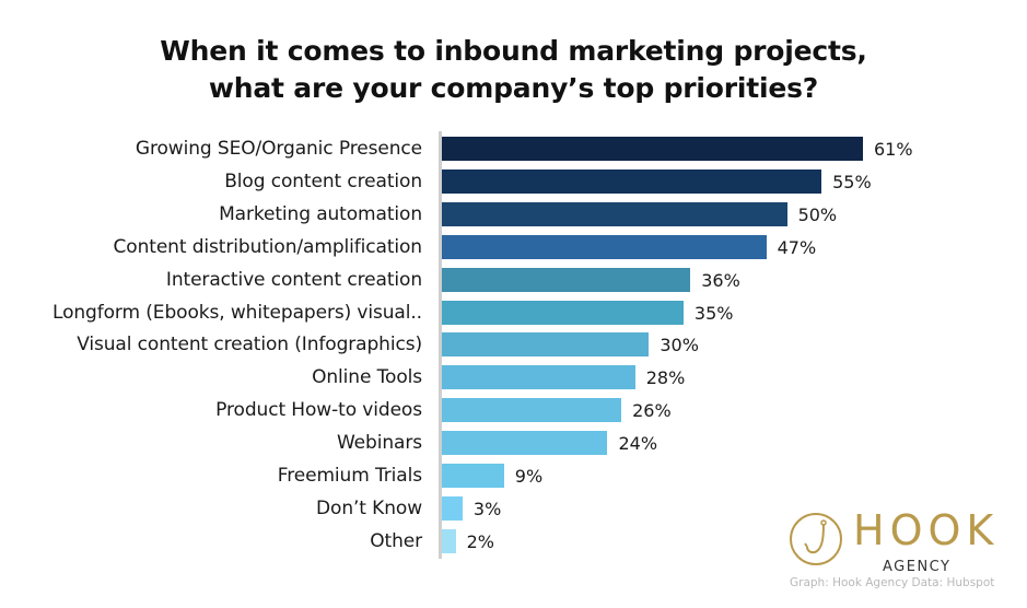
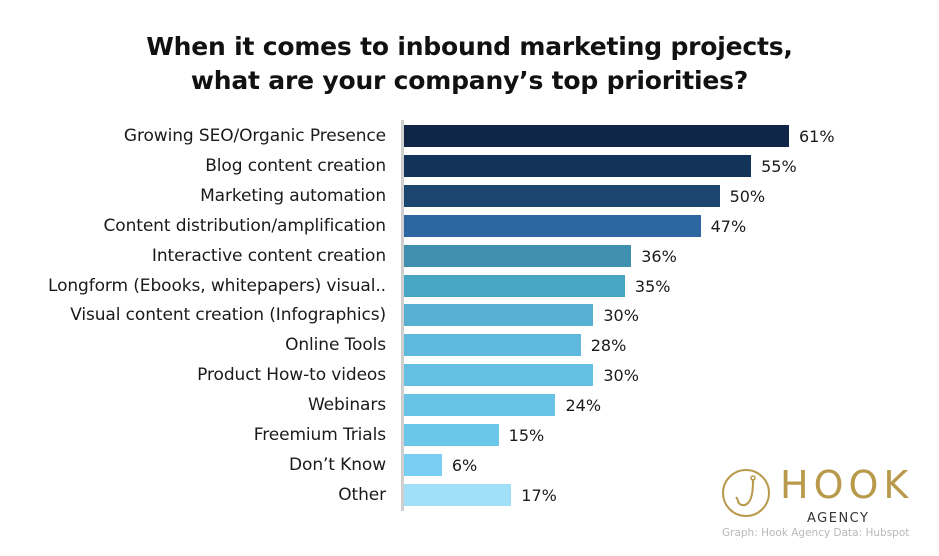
Product How-to videos: 26% -> 30%
Freemium Trials: 9% -> 15%
Don’t Know: 3% -> 6%
Other: 2% -> 17%
